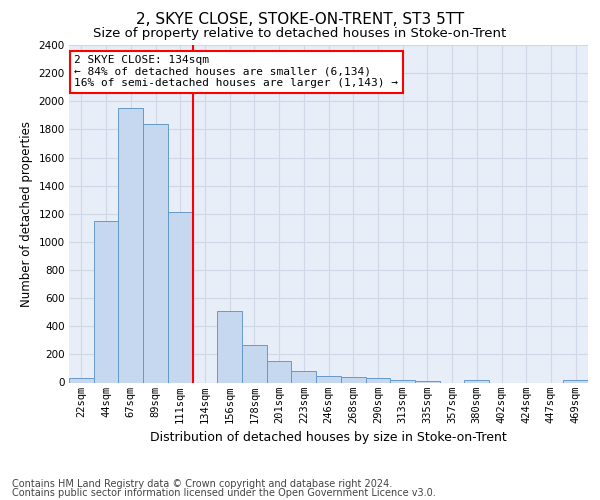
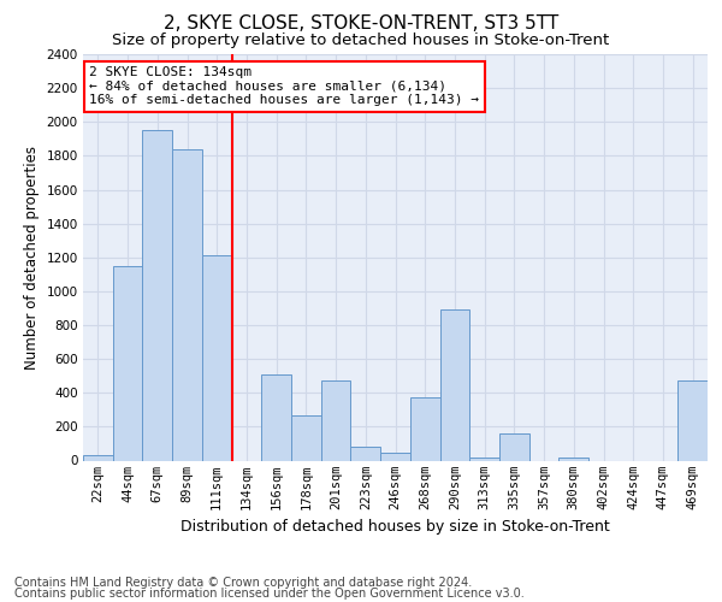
201sqm: 160 -> 470
268sqm: 40 -> 370
290sqm: 30 -> 890
335sqm: 10 -> 160
469sqm: 20 -> 470
